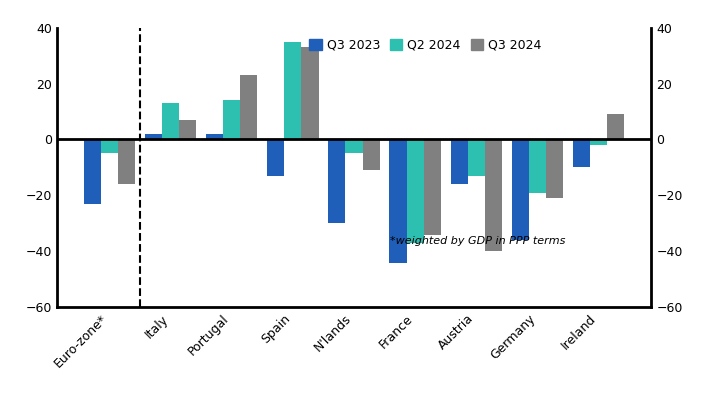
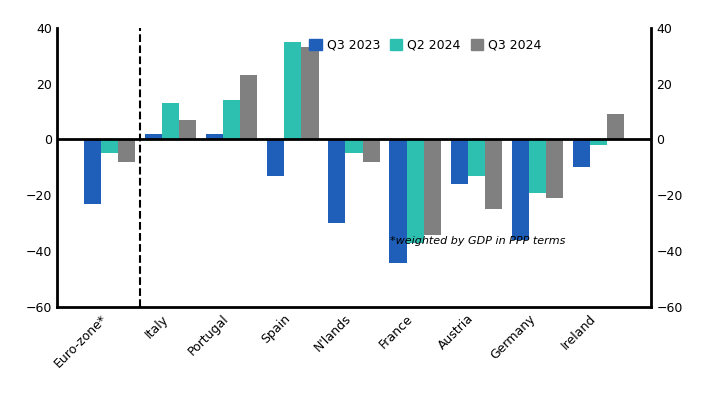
Q3 2024/Euro-zone*: -16 -> -8
Q3 2024/N'lands: -11 -> -8
Q3 2024/Austria: -40 -> -25
